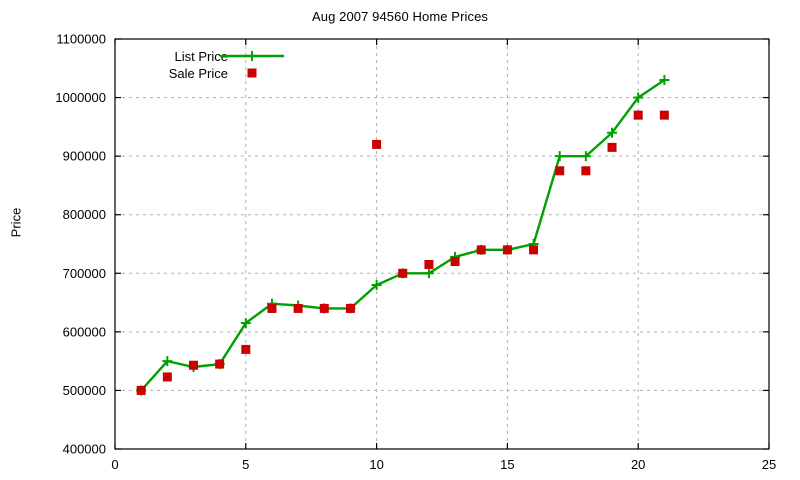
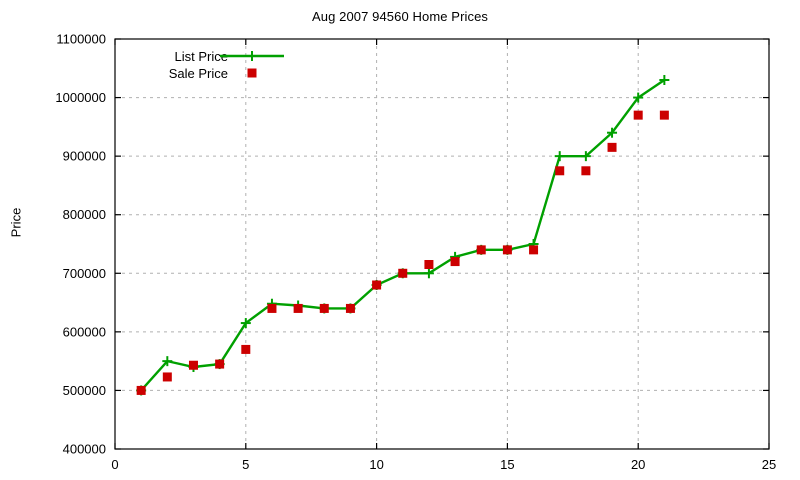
Sale Price/10: 920000 -> 680000
